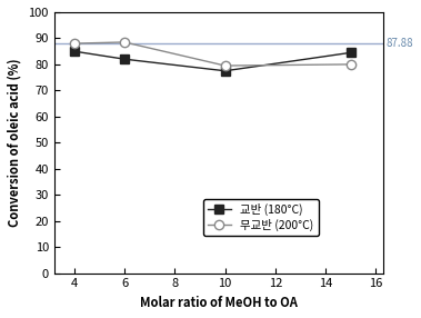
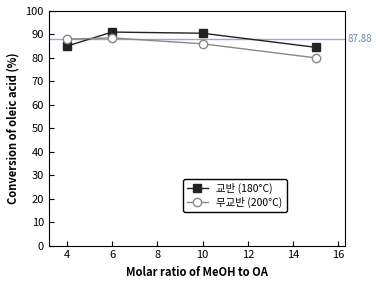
교반 (180°C)/6: 82.0 -> 91.0
교반 (180°C)/10: 77.5 -> 90.5
무교반 (200°C)/10: 79.5 -> 86.0
